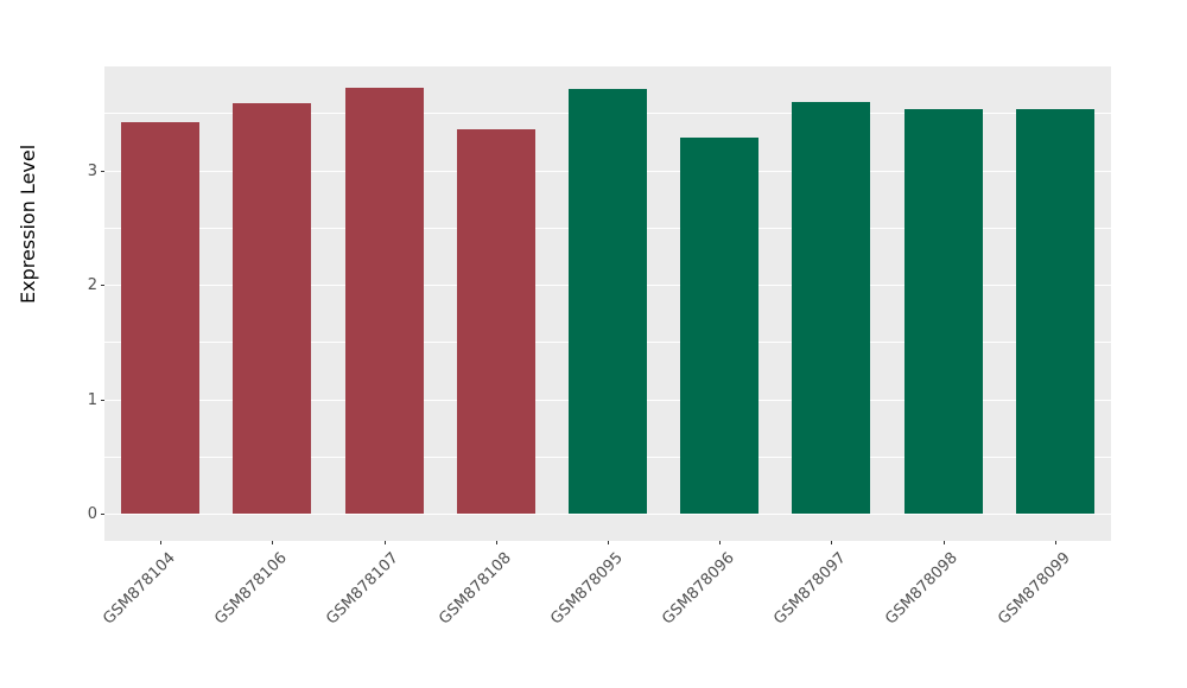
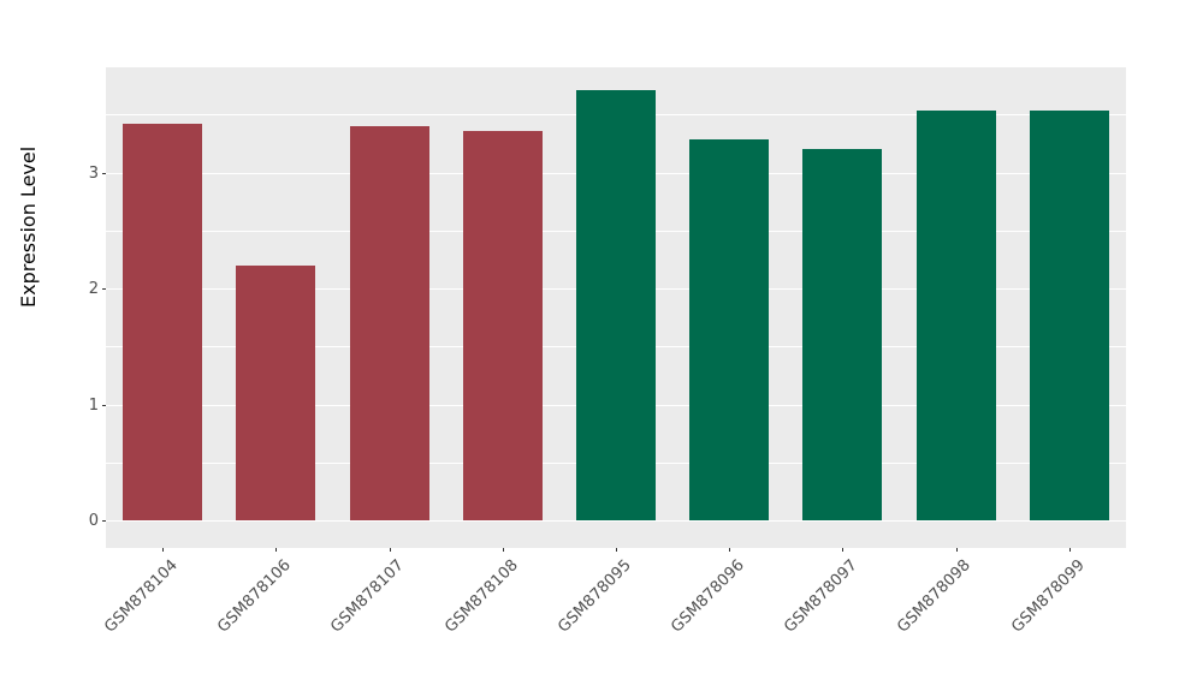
GSM878106: 3.6 -> 2.2
GSM878107: 3.7 -> 3.4
GSM878097: 3.6 -> 3.2
